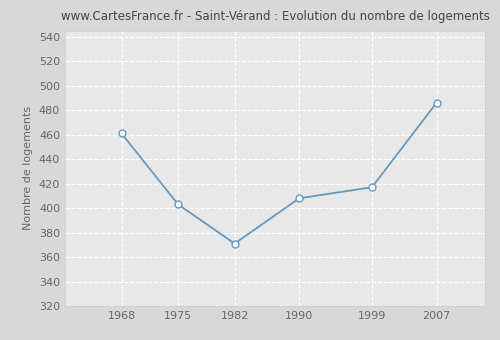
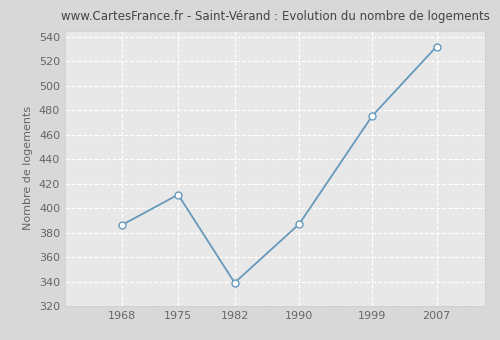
1968: 461 -> 386
1975: 403 -> 411
1982: 371 -> 339
1990: 408 -> 387
1999: 417 -> 475
2007: 486 -> 532
